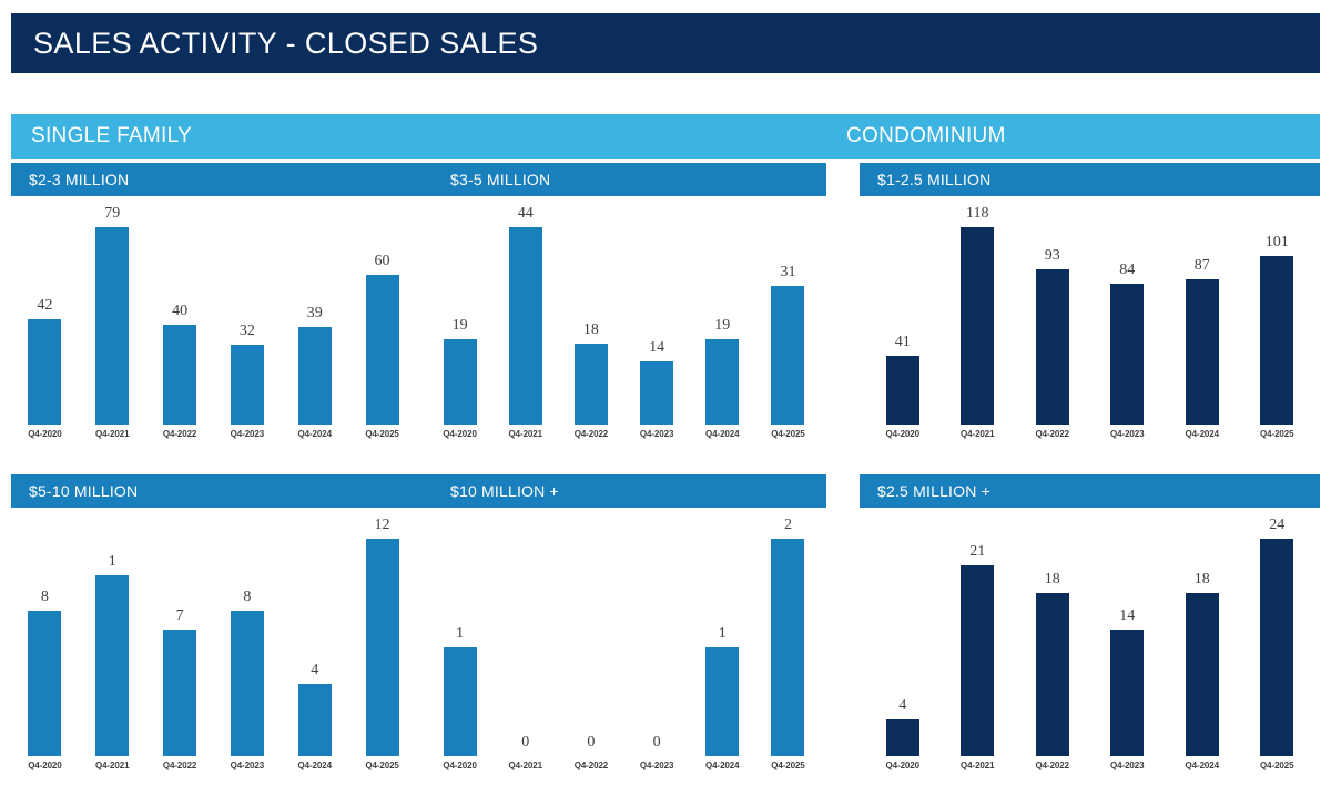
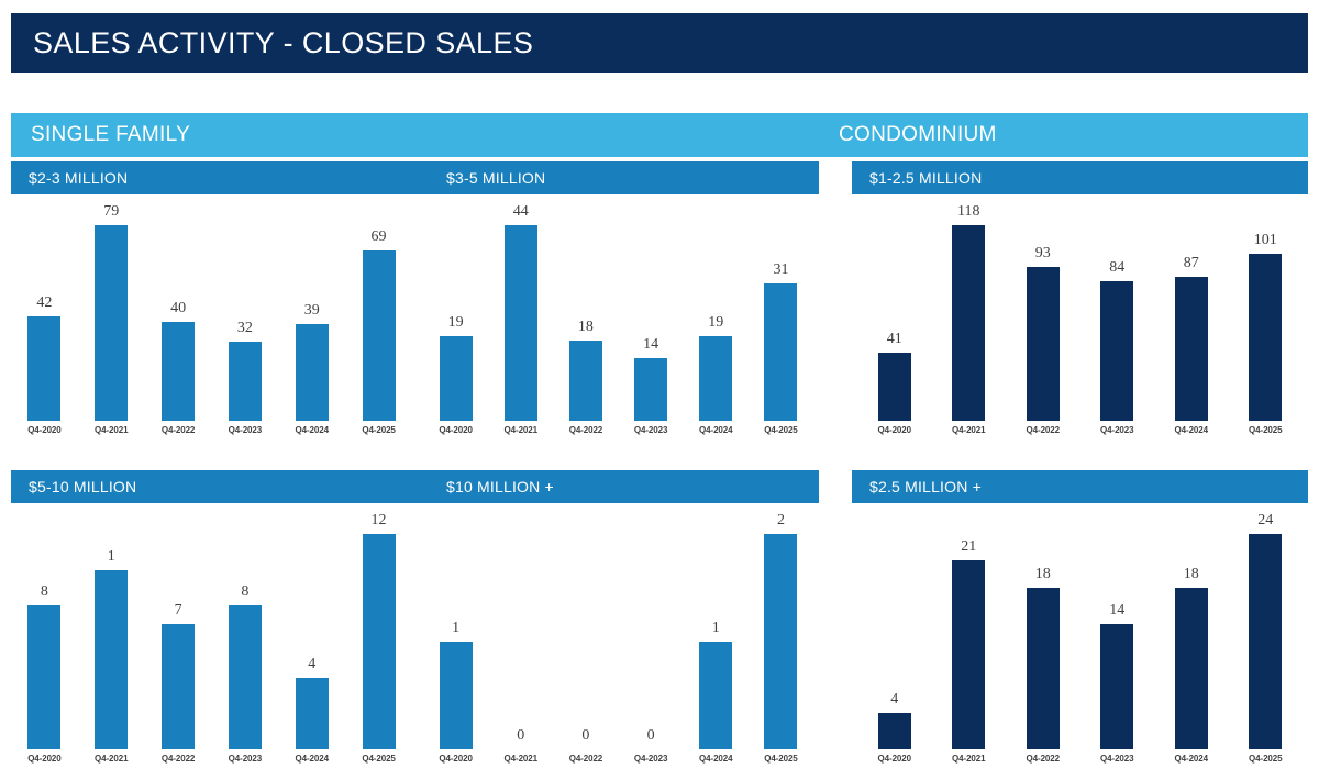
$2-3 MILLION/Q4-2025: 60 -> 69
